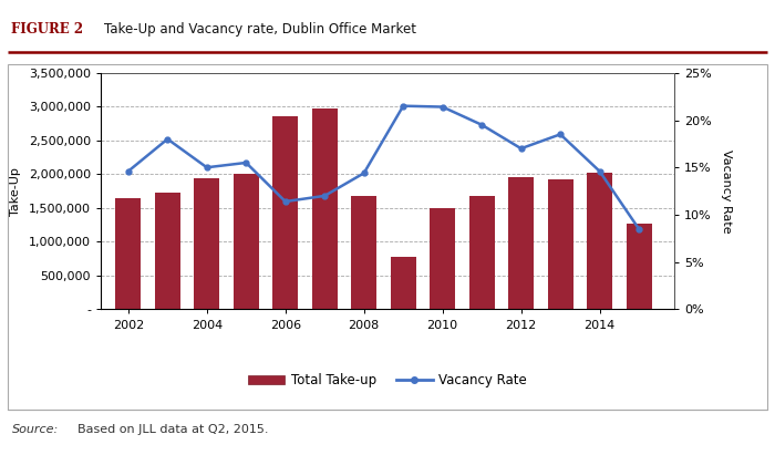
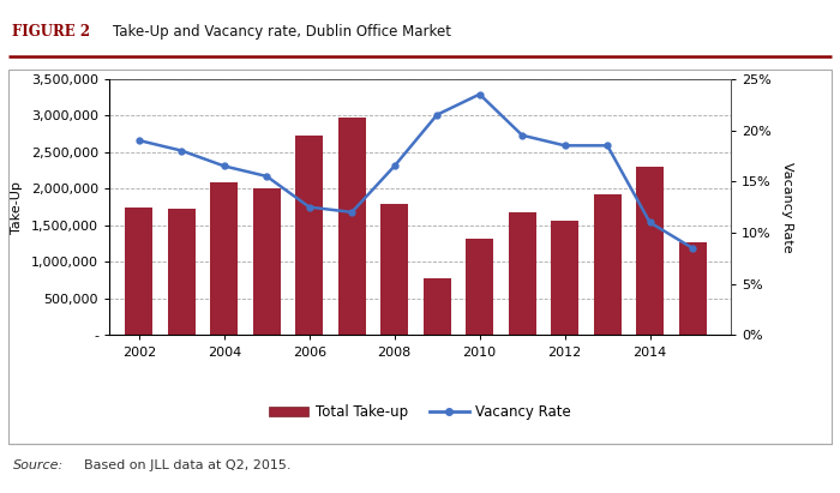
Total Take-up/2002: 1,640,000 -> 1,750,000
Vacancy Rate/2002: 14.6% -> 19.0%
Total Take-up/2004: 1,940,000 -> 2,080,000
Vacancy Rate/2004: 15.0% -> 16.5%
Total Take-up/2006: 2,860,000 -> 2,720,000
Vacancy Rate/2006: 11.4% -> 12.5%
Total Take-up/2008: 1,680,000 -> 1,800,000
Vacancy Rate/2008: 14.4% -> 16.5%
Total Take-up/2010: 1,500,000 -> 1,320,000
Vacancy Rate/2010: 21.4% -> 23.5%
Total Take-up/2012: 1,960,000 -> 1,560,000
Vacancy Rate/2012: 17.0% -> 18.5%
Total Take-up/2014: 2,020,000 -> 2,300,000
Vacancy Rate/2014: 14.6% -> 11.0%
